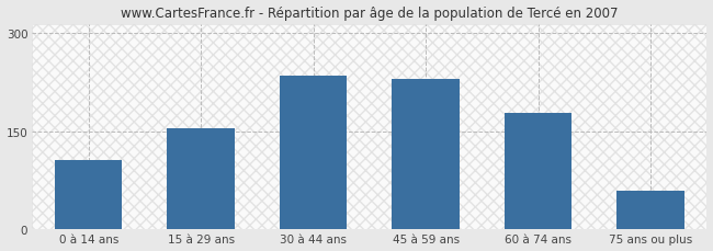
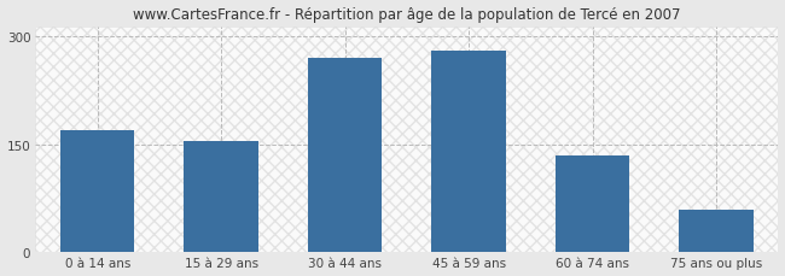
0 à 14 ans: 106 -> 170
30 à 44 ans: 236 -> 270
45 à 59 ans: 230 -> 280
60 à 74 ans: 178 -> 135
